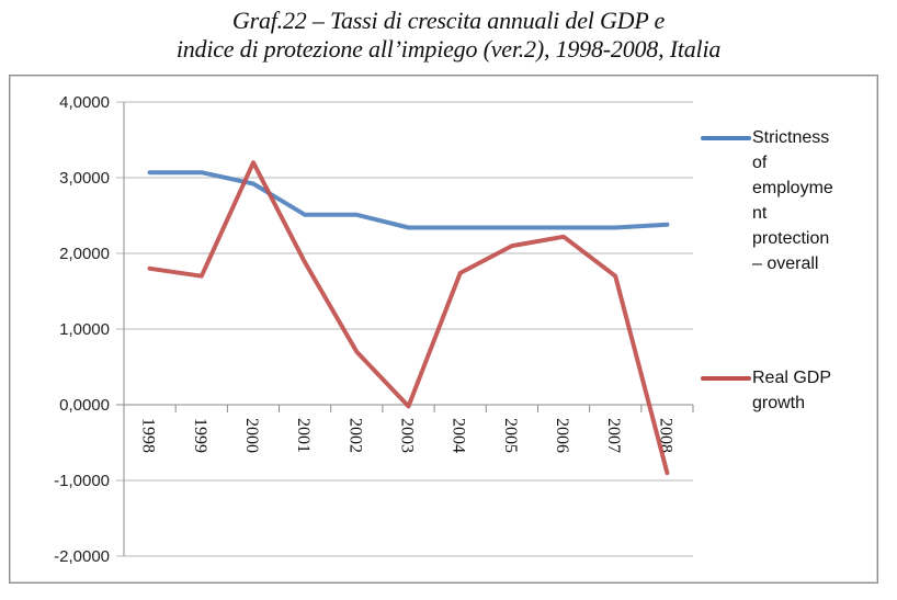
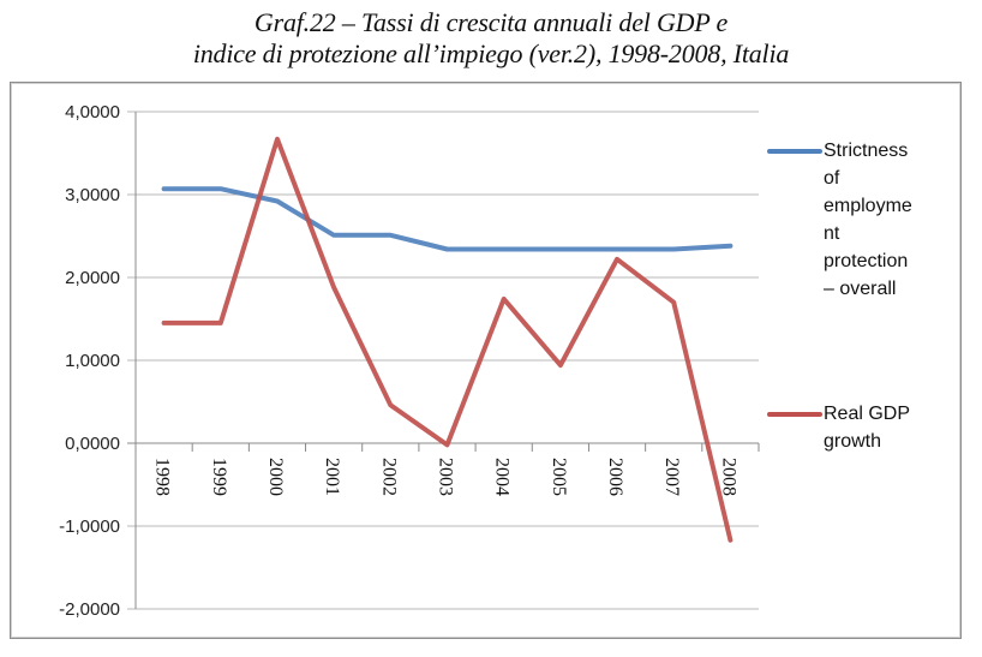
Real GDP growth/1998: 1,8 -> 1,4
Real GDP growth/1999: 1,7 -> 1,4
Real GDP growth/2000: 3,2 -> 3,7
Real GDP growth/2002: 0,7 -> 0,5
Real GDP growth/2005: 2,1 -> 0,9
Real GDP growth/2008: -0,9 -> -1,2
